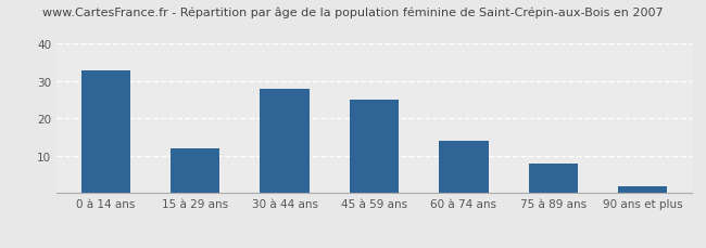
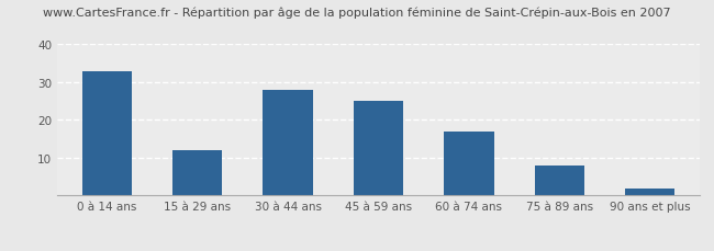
60 à 74 ans: 14 -> 17
